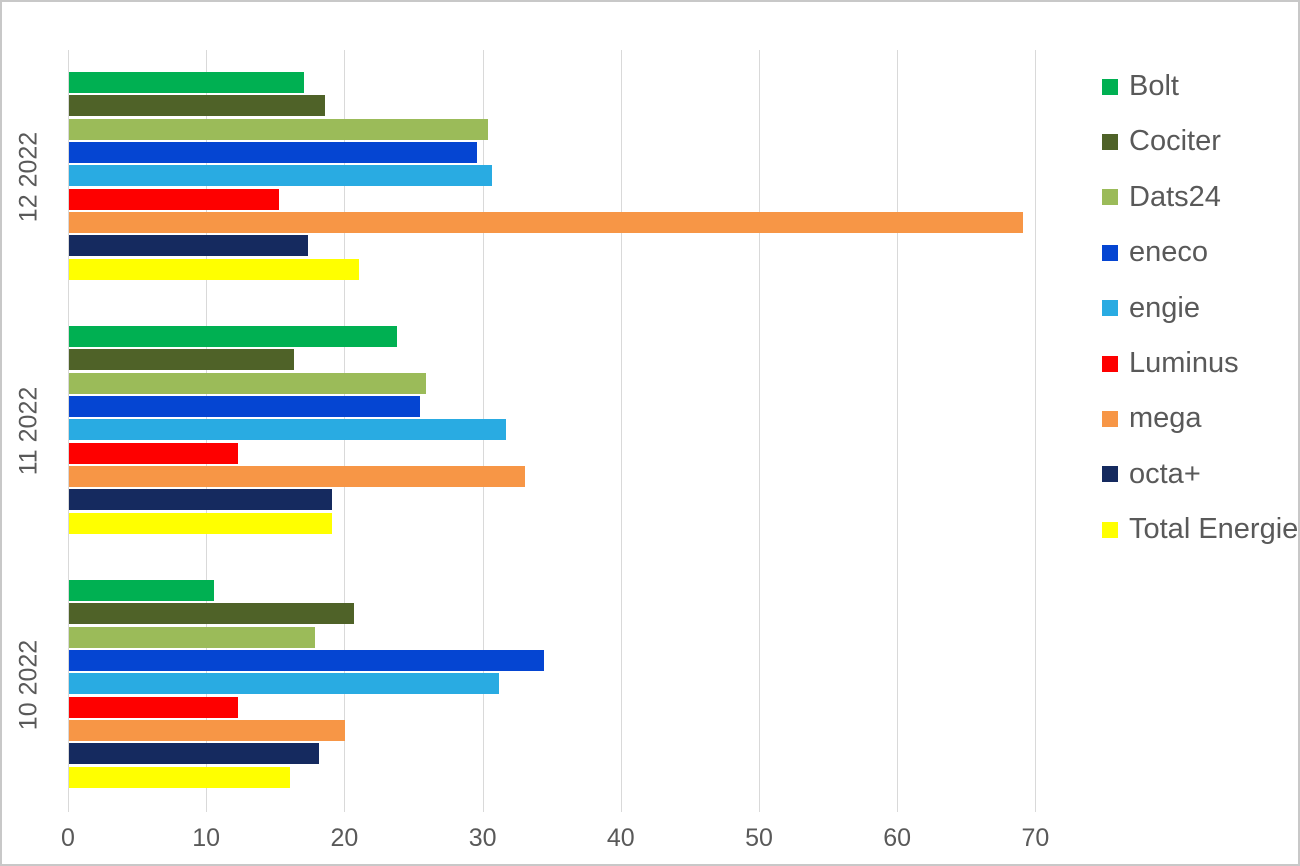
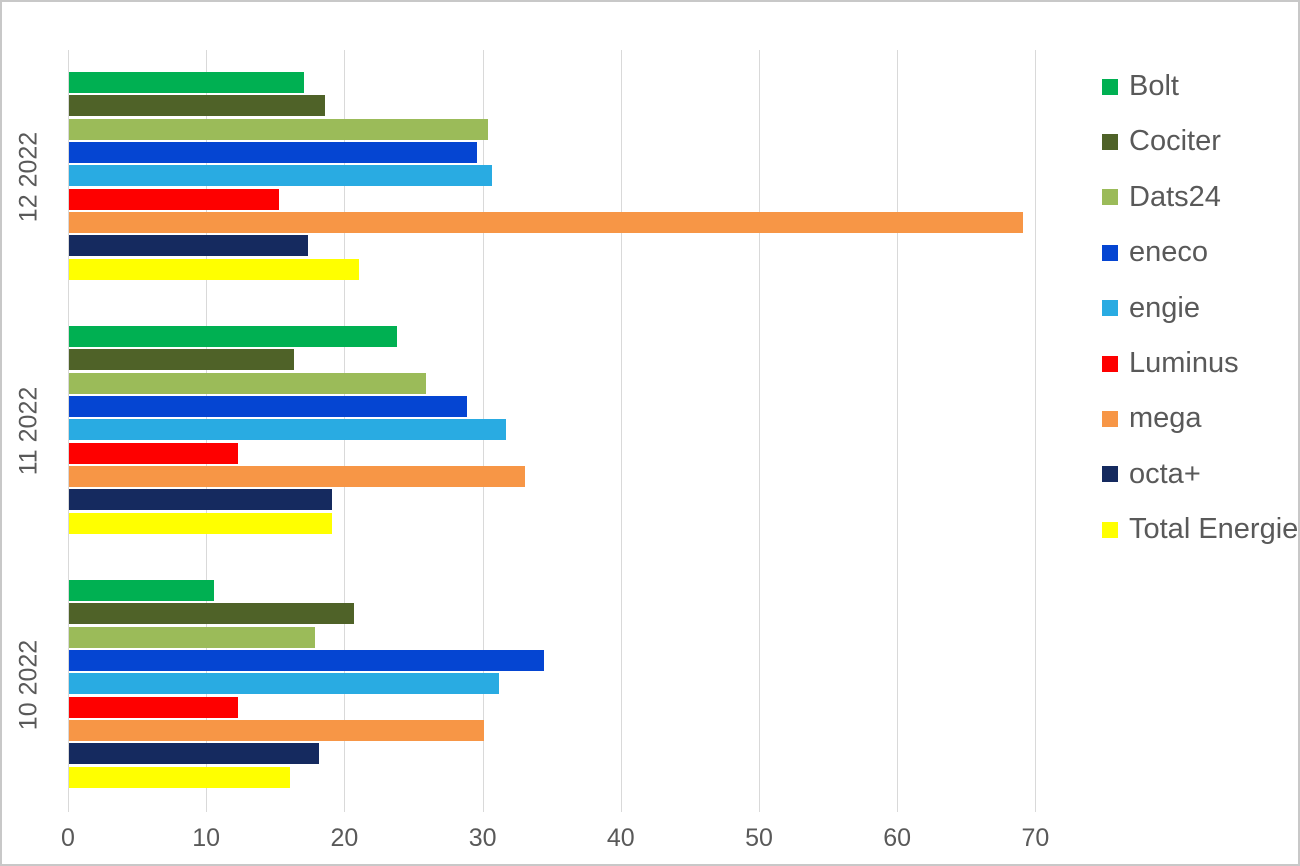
eneco/11 2022: 25.4 -> 28.8
mega/10 2022: 20 -> 30
